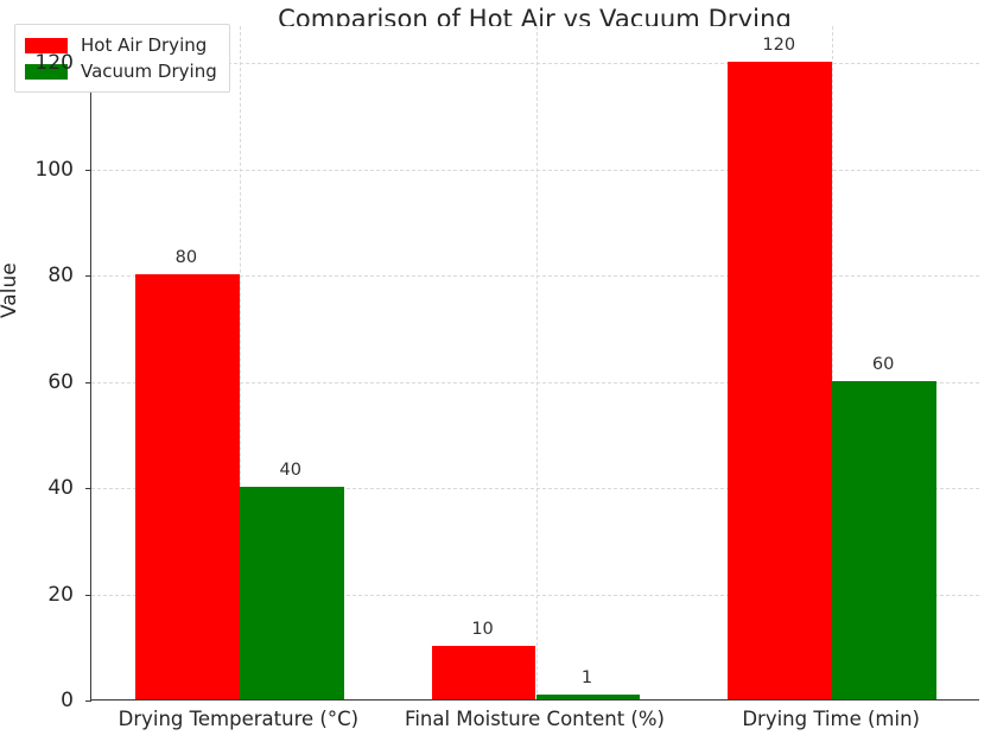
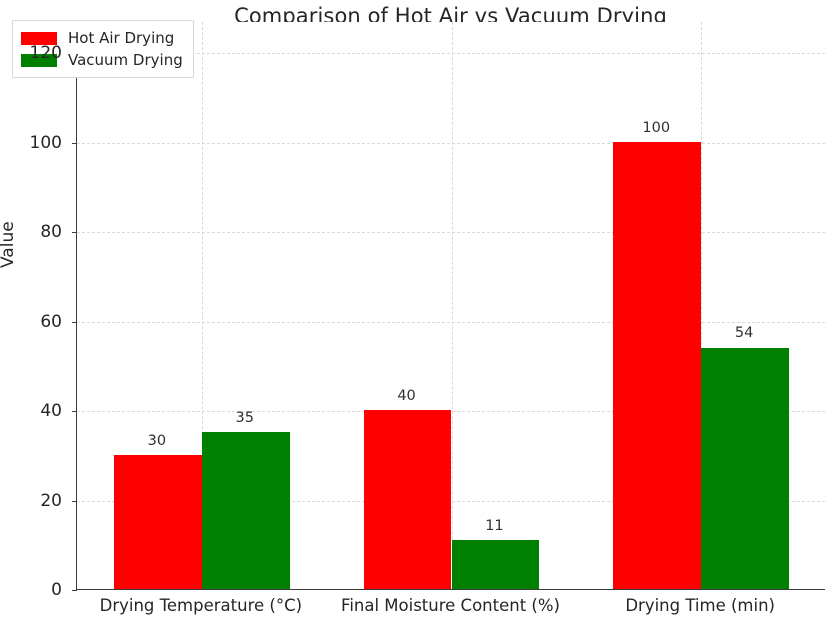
Hot Air Drying/Drying Temperature (°C): 80 -> 30
Vacuum Drying/Drying Temperature (°C): 40 -> 35
Hot Air Drying/Final Moisture Content (%): 10 -> 40
Vacuum Drying/Final Moisture Content (%): 1 -> 11
Hot Air Drying/Drying Time (min): 120 -> 100
Vacuum Drying/Drying Time (min): 60 -> 54
